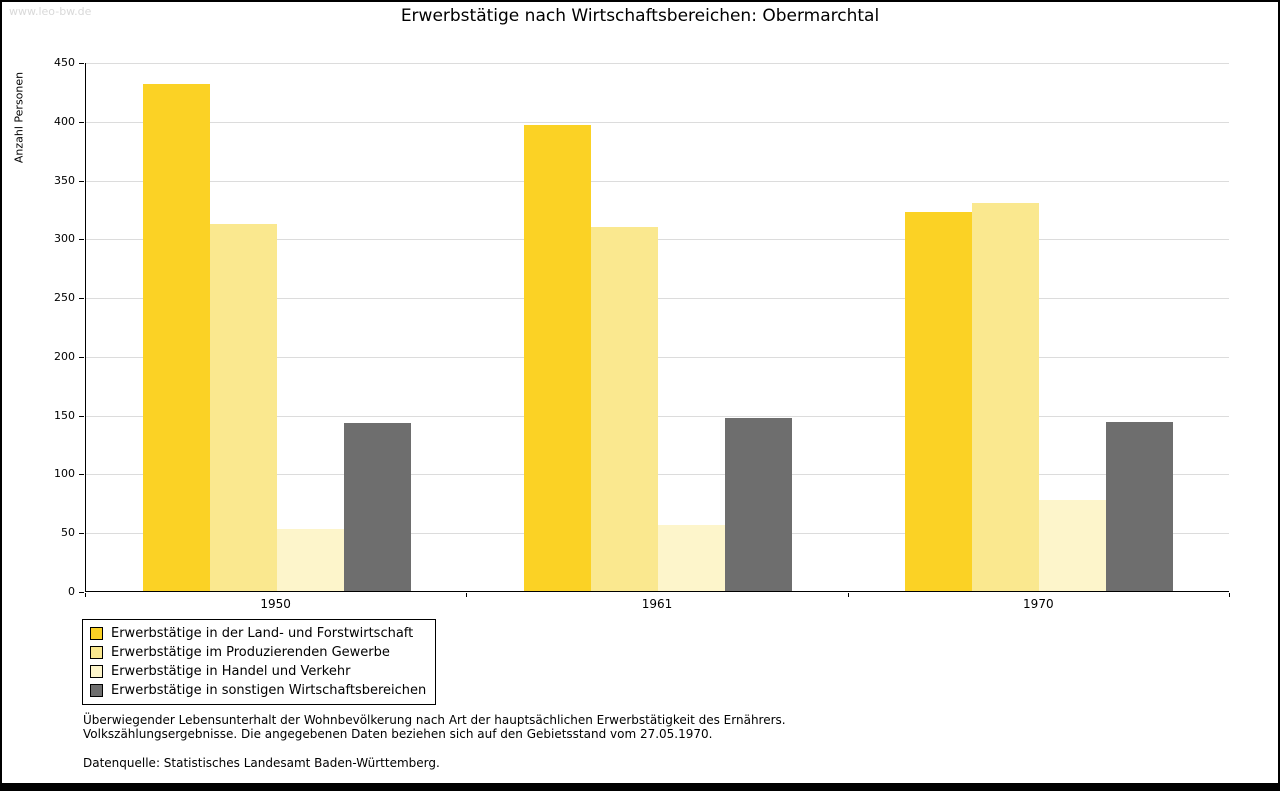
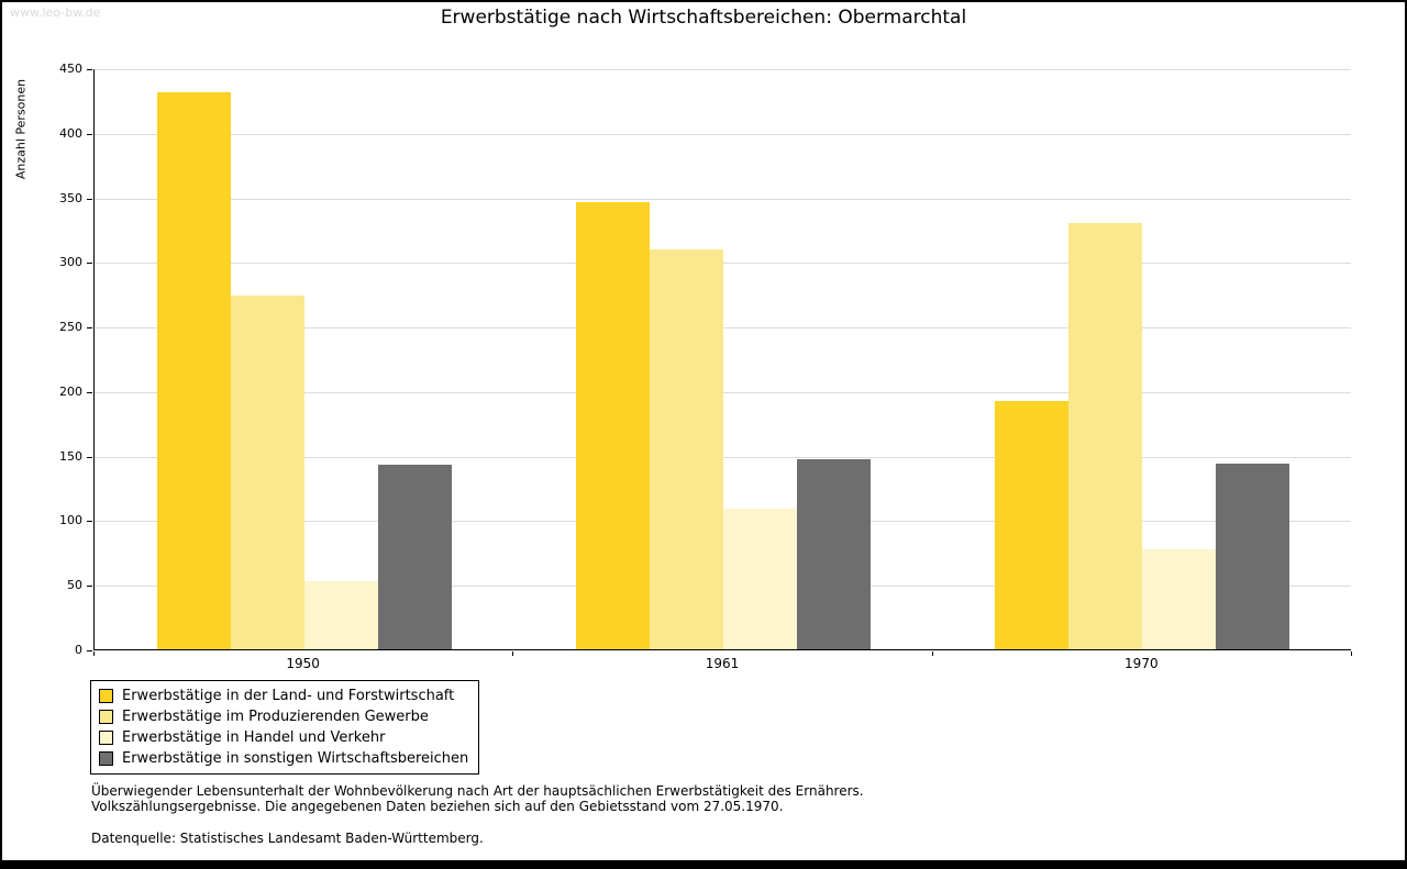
Erwerbstätige im Produzierenden Gewerbe/1950: 312 -> 274
Erwerbstätige in der Land- und Forstwirtschaft/1961: 396 -> 346
Erwerbstätige in Handel und Verkehr/1961: 56 -> 109
Erwerbstätige in der Land- und Forstwirtschaft/1970: 322 -> 192
